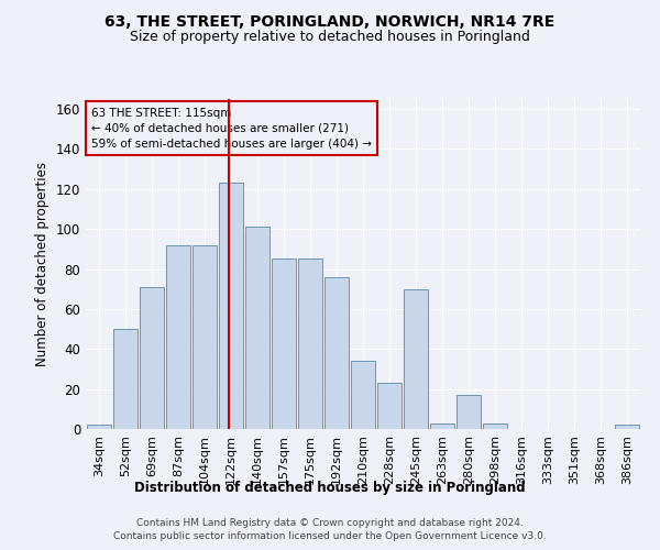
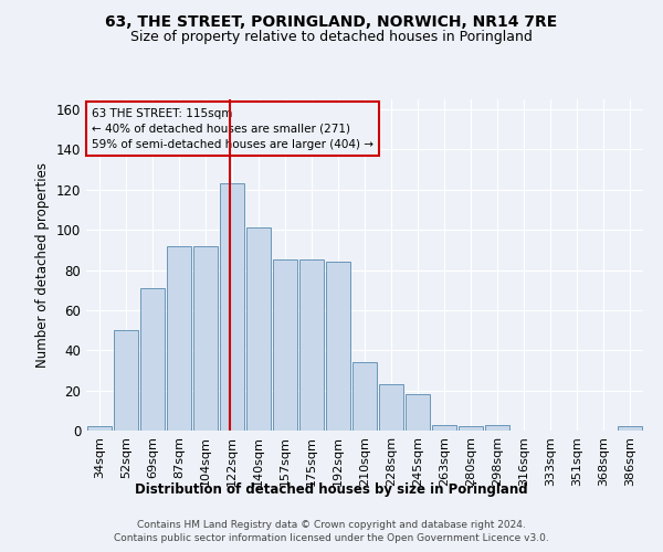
192sqm: 76 -> 84
245sqm: 70 -> 18
280sqm: 17 -> 2
